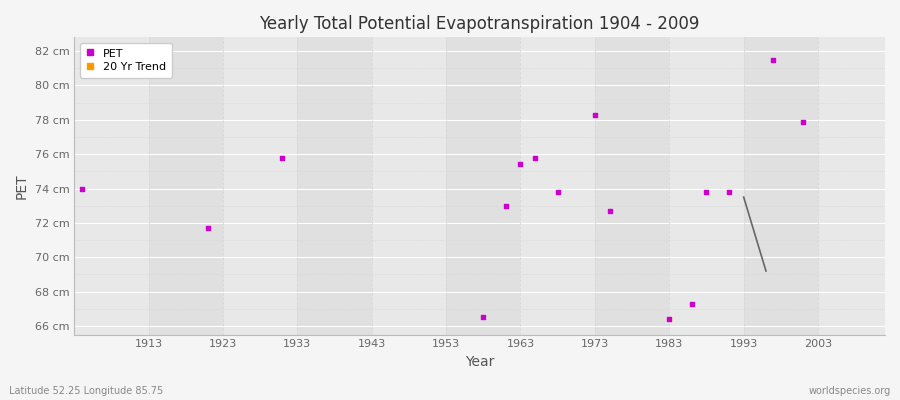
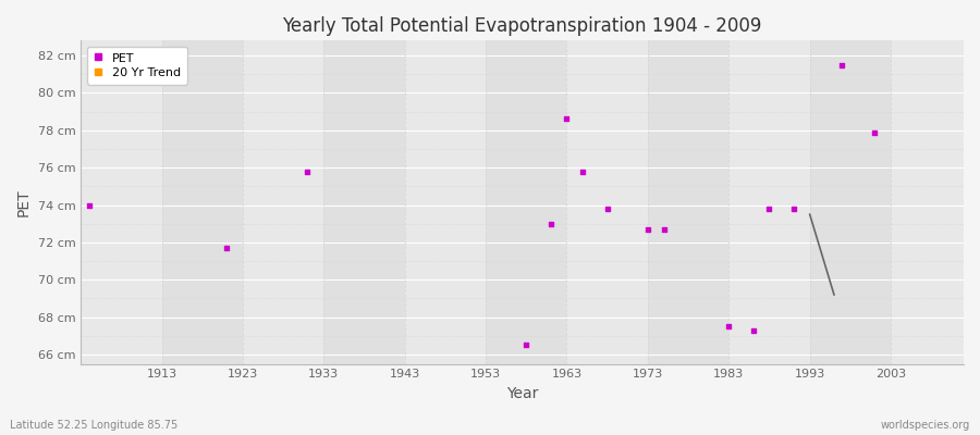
1963: 75.4 cm -> 78.6 cm
1973: 78.3 cm -> 72.7 cm
1983: 66.4 cm -> 67.5 cm
